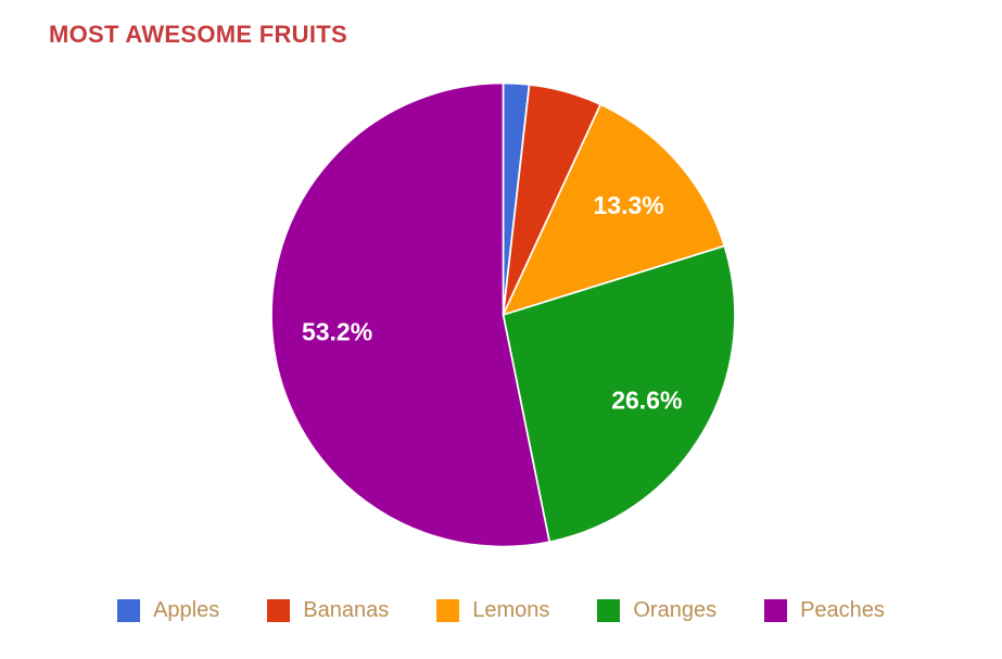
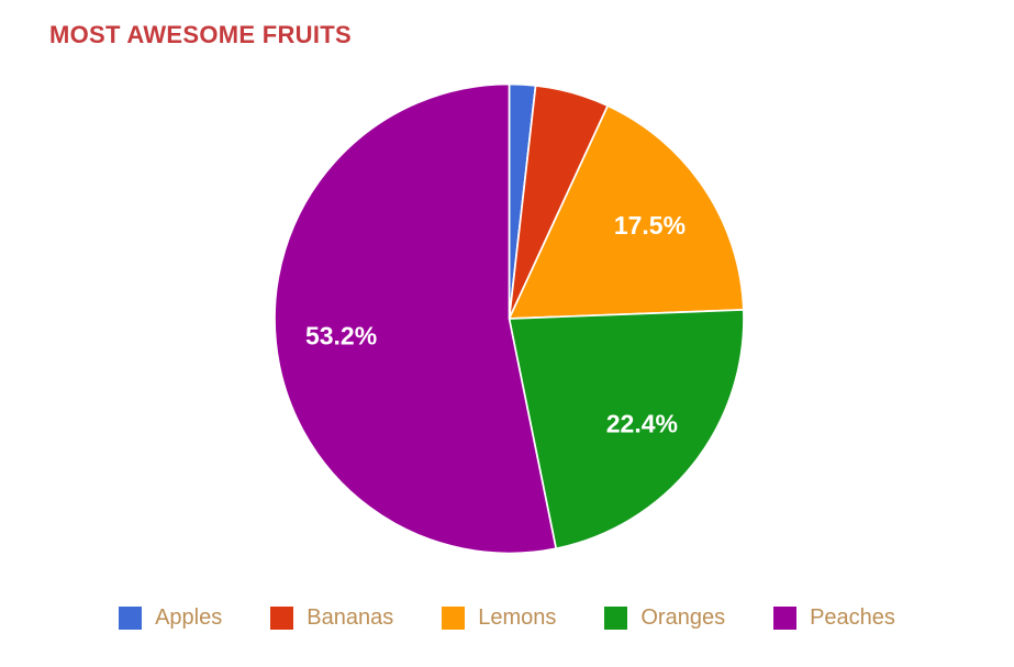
Lemons: 13.3% -> 17.5%
Oranges: 26.6% -> 22.4%
